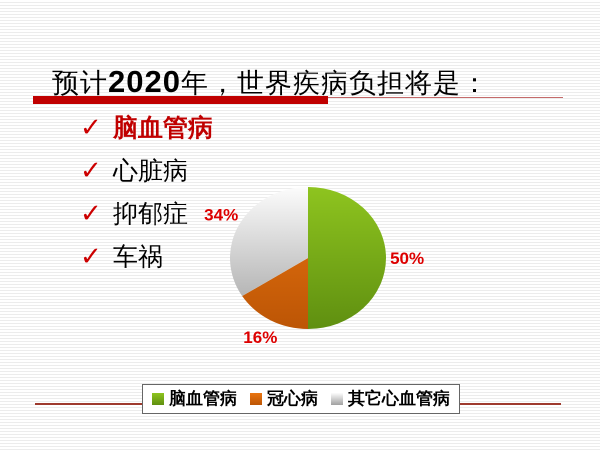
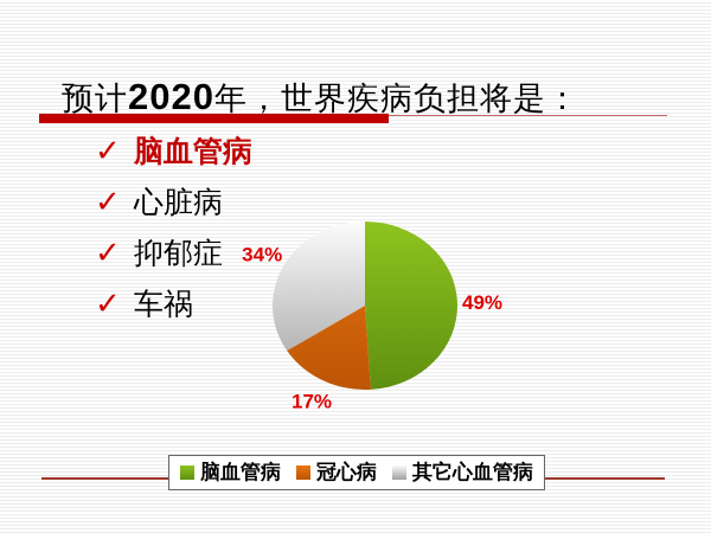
脑血管病: 50% -> 49%
冠心病: 16% -> 17%
